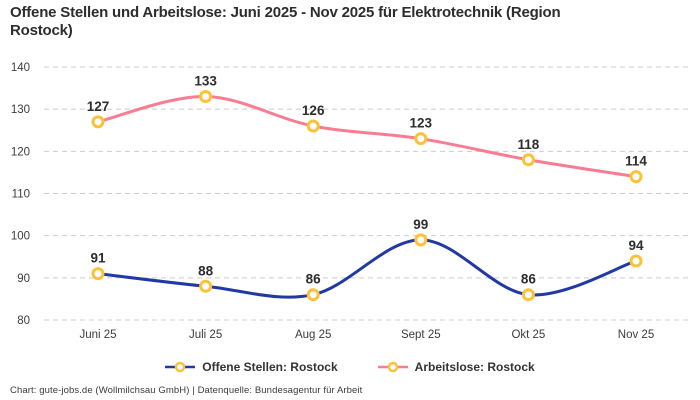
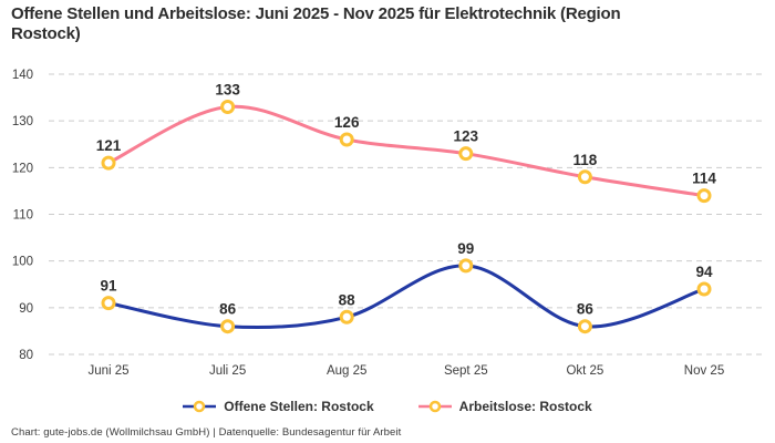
Arbeitslose: Rostock/Juni 25: 127 -> 121
Offene Stellen: Rostock/Juli 25: 88 -> 86
Offene Stellen: Rostock/Aug 25: 86 -> 88
